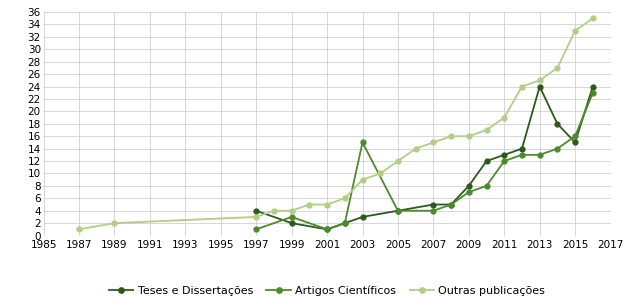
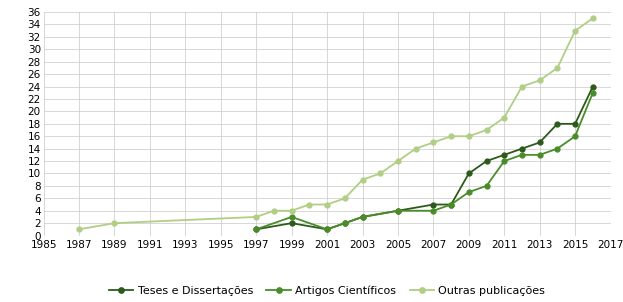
Teses e Dissertações/1997: 4 -> 1
Artigos Científicos/2003: 15 -> 3
Teses e Dissertações/2009: 8 -> 10
Teses e Dissertações/2013: 24 -> 15
Teses e Dissertações/2015: 15 -> 18
